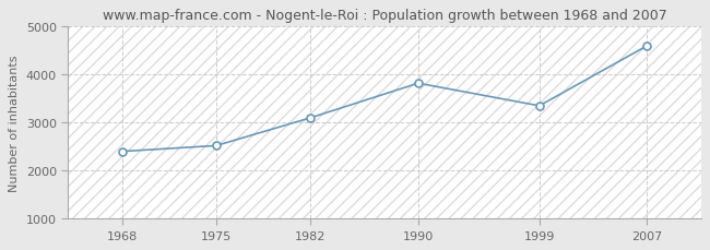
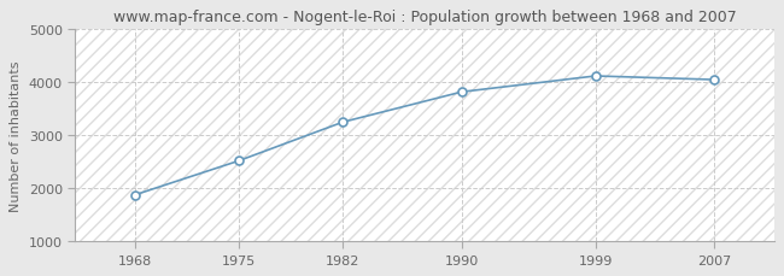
1968: 2400 -> 1880
1982: 3100 -> 3250
1999: 3350 -> 4120
2007: 4600 -> 4050
